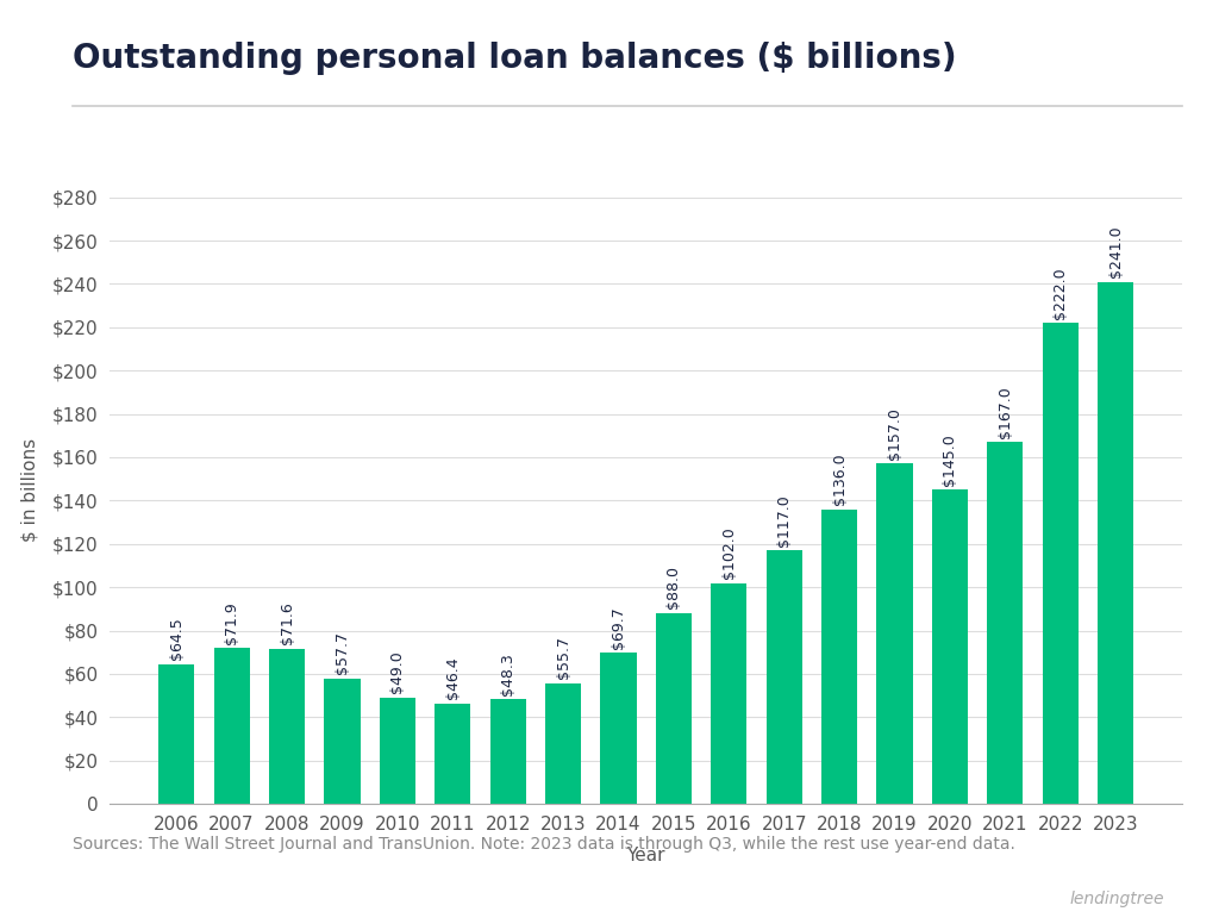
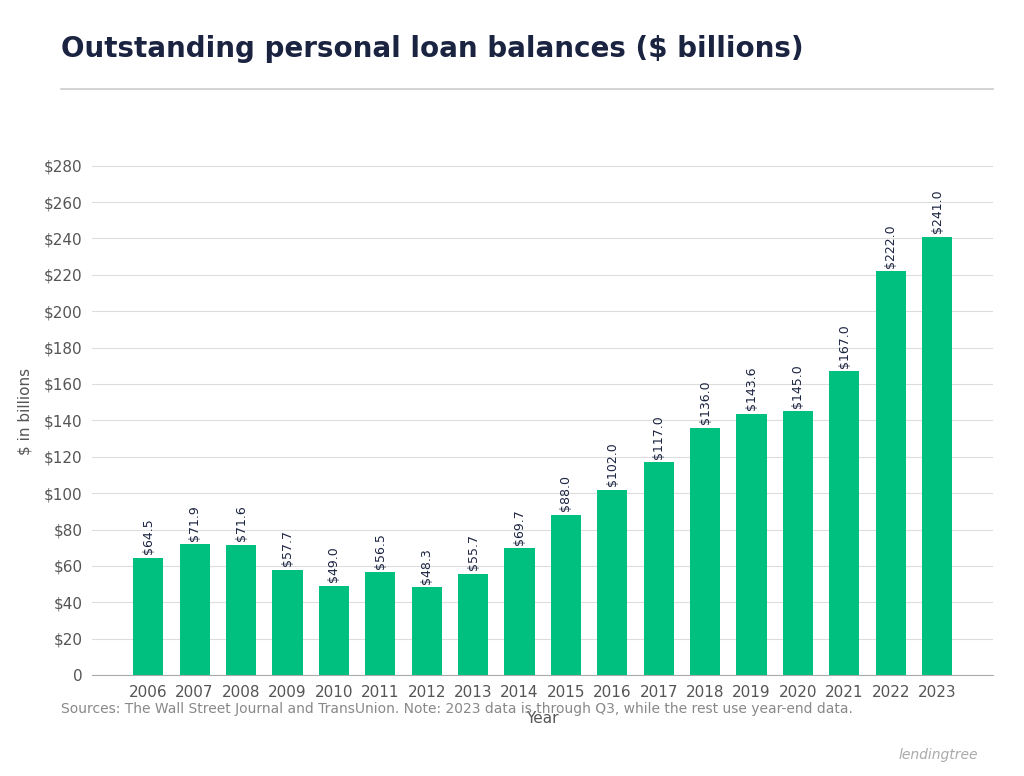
2011: $46.4 -> $56.5
2019: $157.0 -> $143.6
